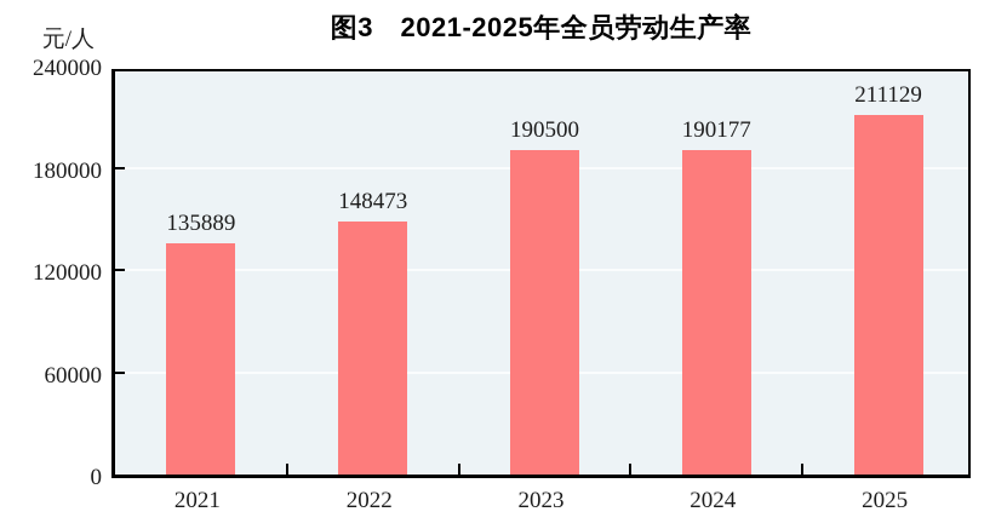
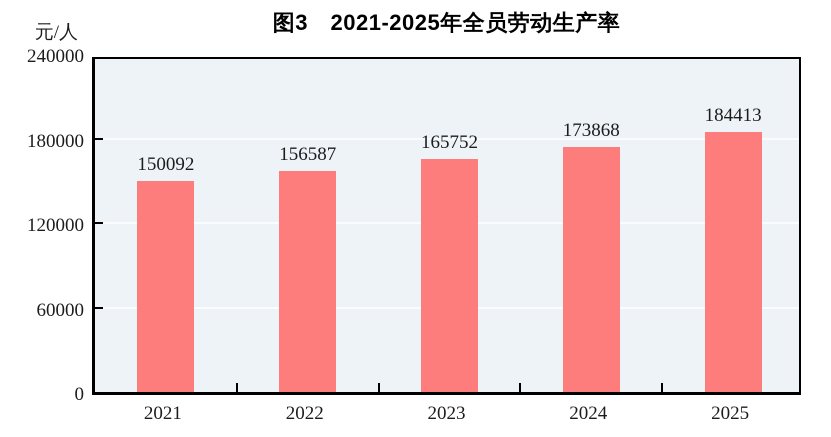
2021: 135889 -> 150092
2022: 148473 -> 156587
2023: 190500 -> 165752
2024: 190177 -> 173868
2025: 211129 -> 184413
